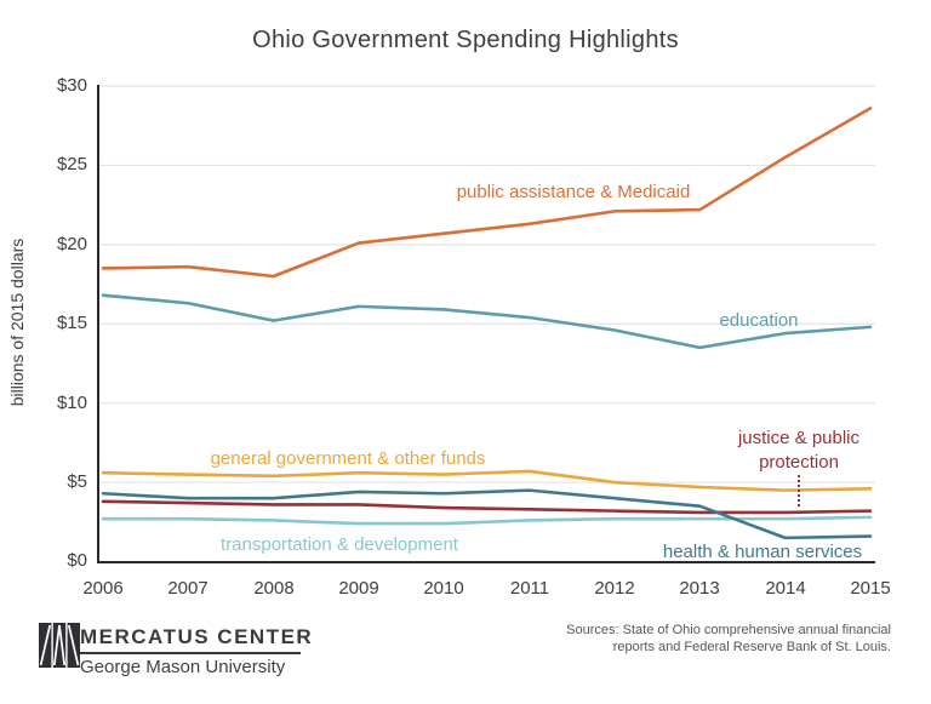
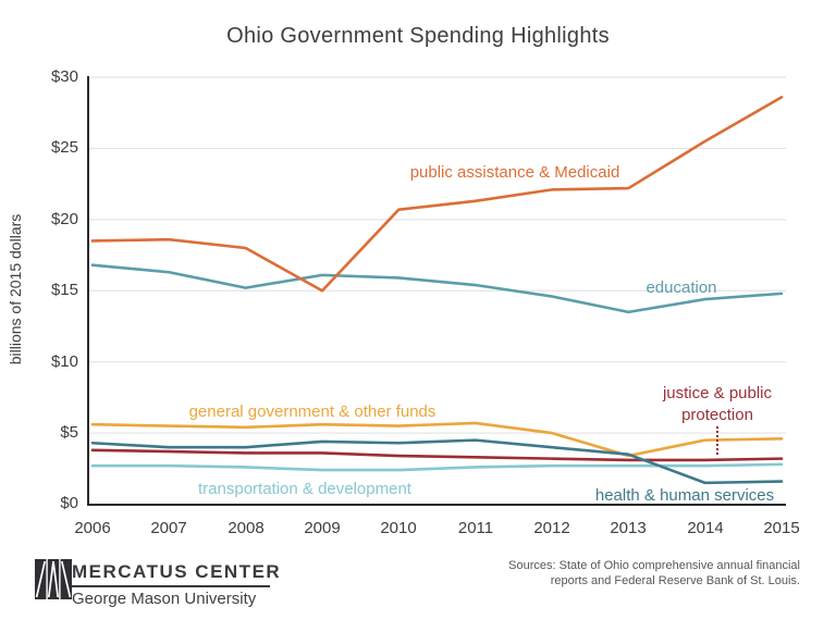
public assistance & Medicaid/2009: $20.1 -> $15.0
general government & other funds/2013: $4.7 -> $3.4
